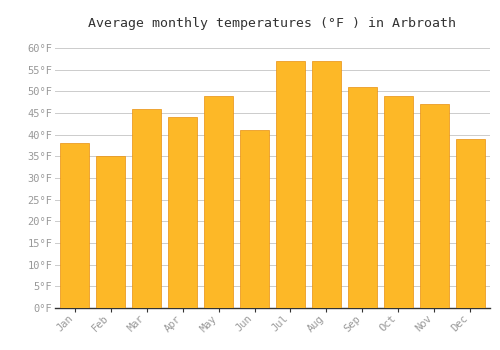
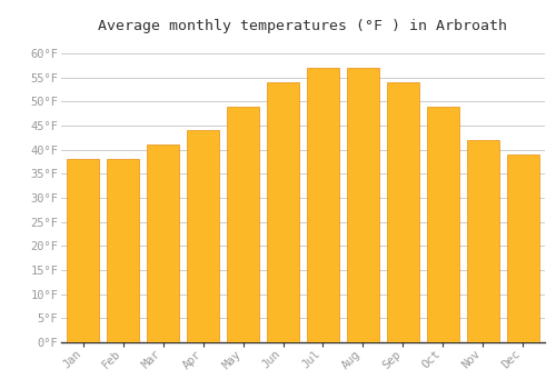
Feb: 35°F -> 38°F
Mar: 46°F -> 41°F
Jun: 41°F -> 54°F
Sep: 51°F -> 54°F
Nov: 47°F -> 42°F
